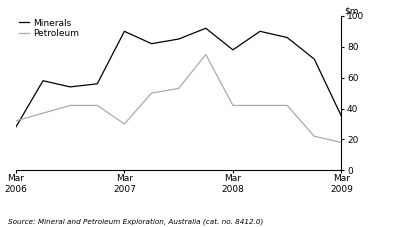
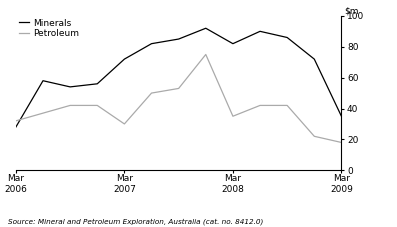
Minerals/Mar 2007: 90 -> 72
Minerals/Mar 2008: 78 -> 82
Petroleum/Mar 2008: 42 -> 35
